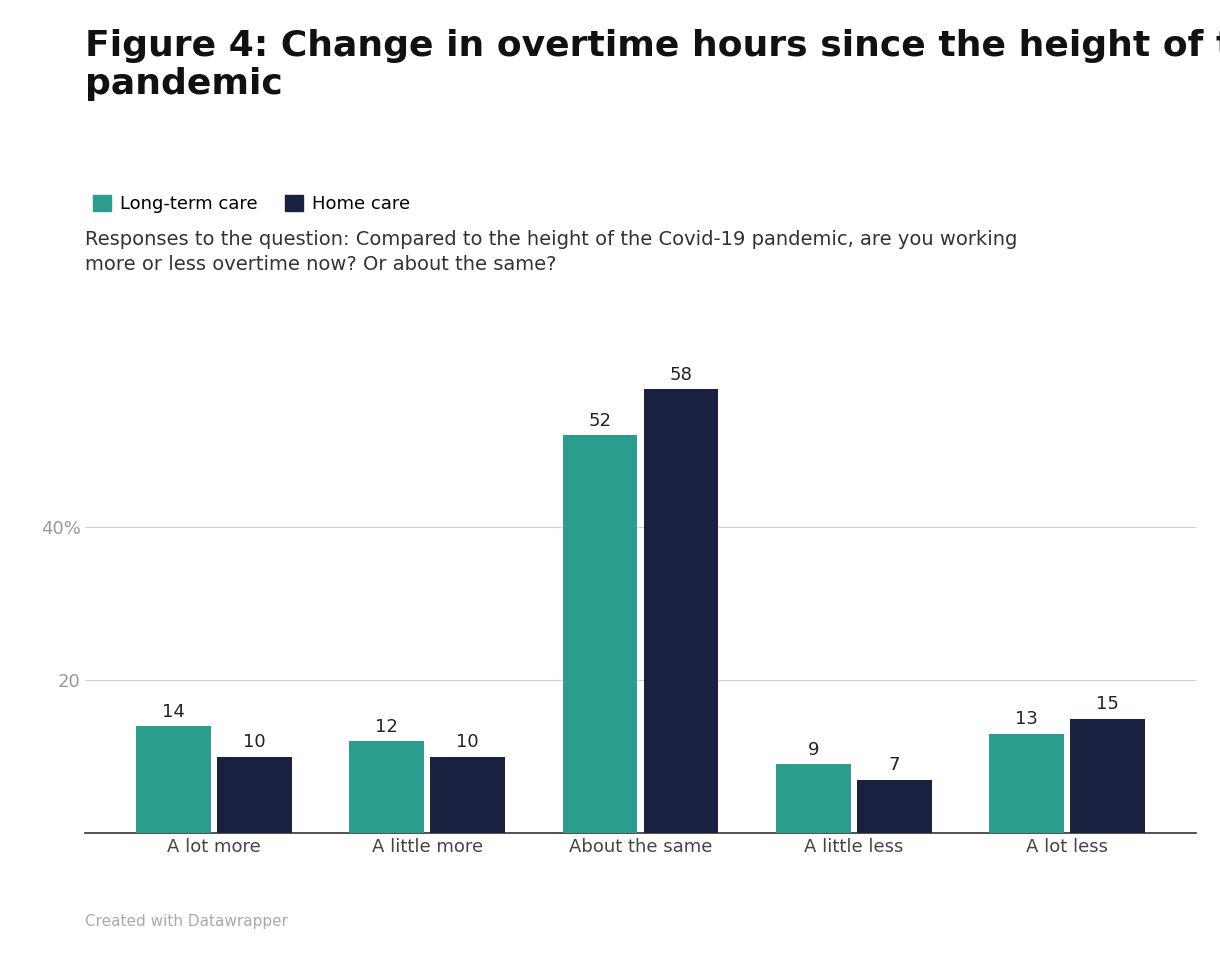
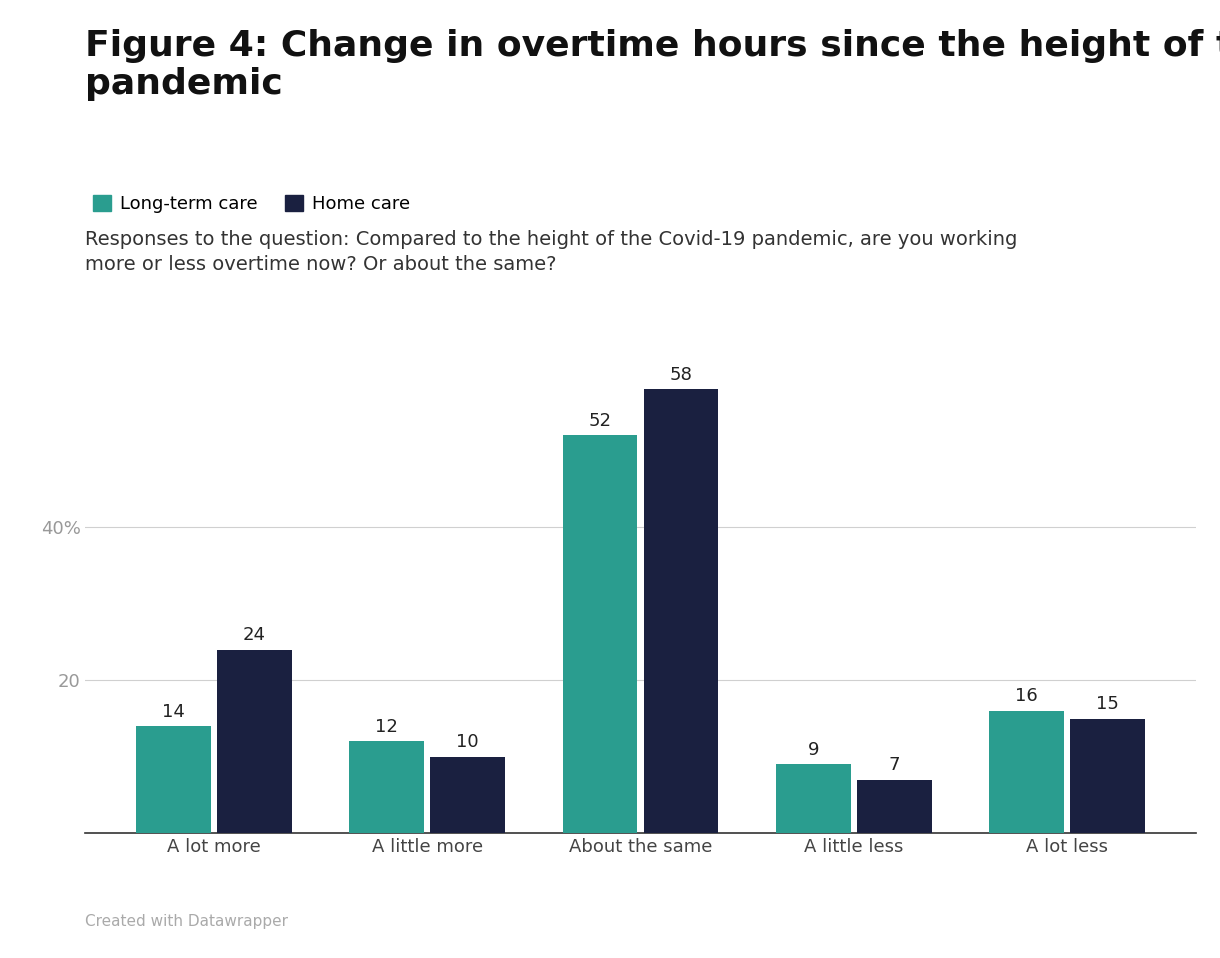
Home care/A lot more: 10 -> 24
Long-term care/A lot less: 13 -> 16
